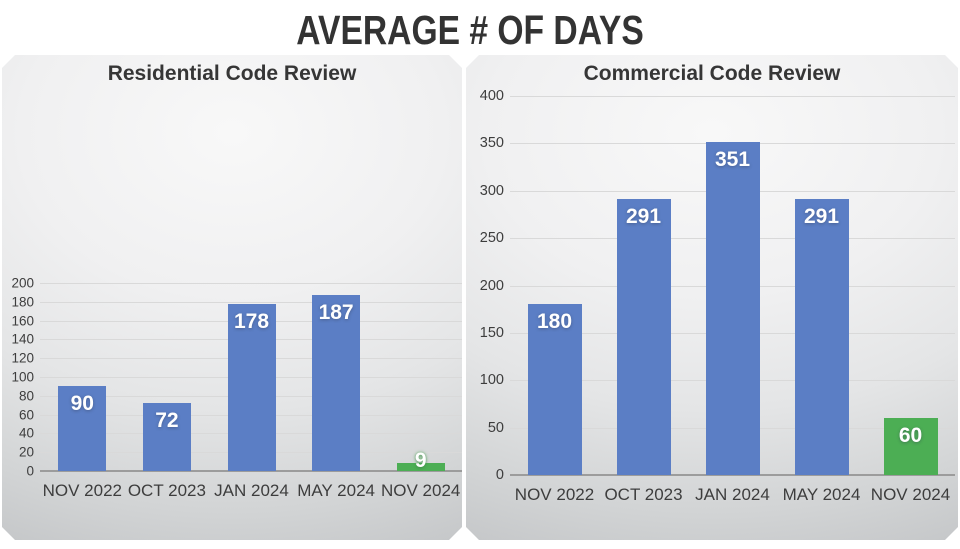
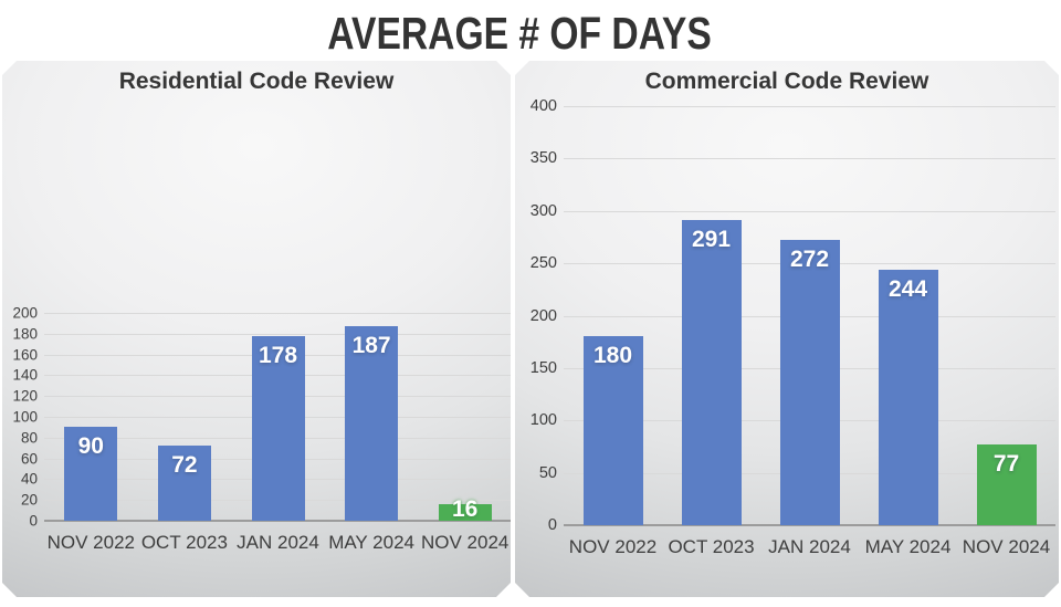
Residential Code Review/NOV 2024: 9 -> 16
Commercial Code Review/JAN 2024: 351 -> 272
Commercial Code Review/MAY 2024: 291 -> 244
Commercial Code Review/NOV 2024: 60 -> 77
